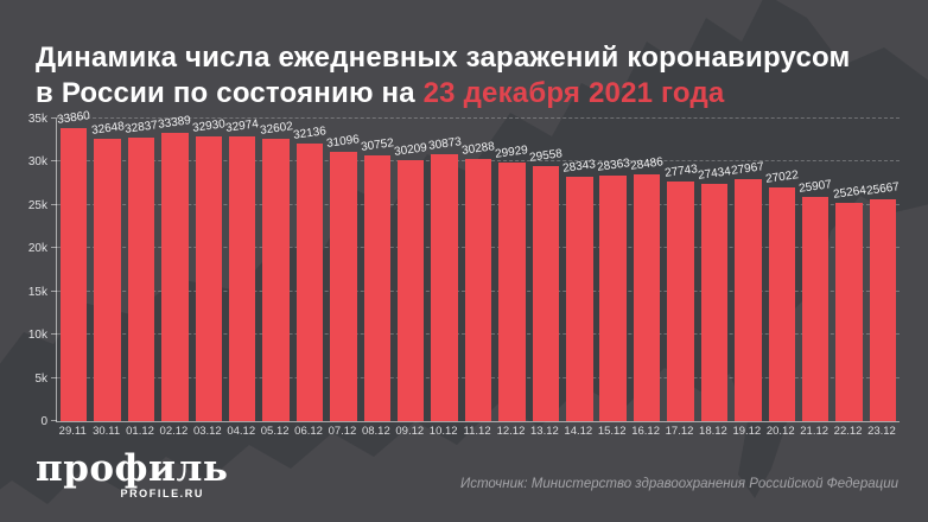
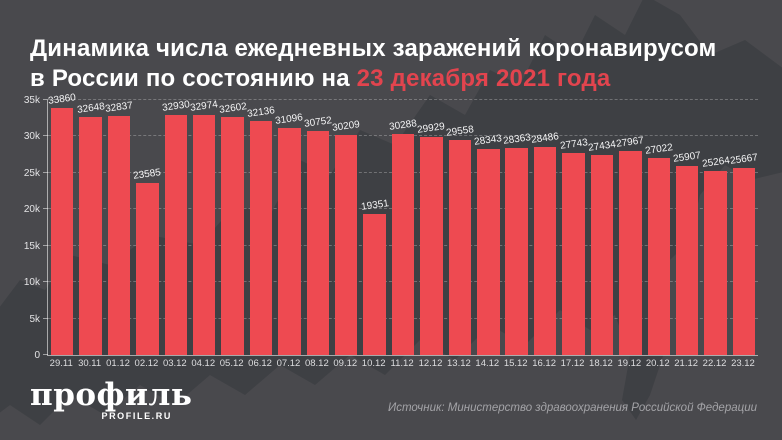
02.12: 33389 -> 23585
10.12: 30873 -> 19351
